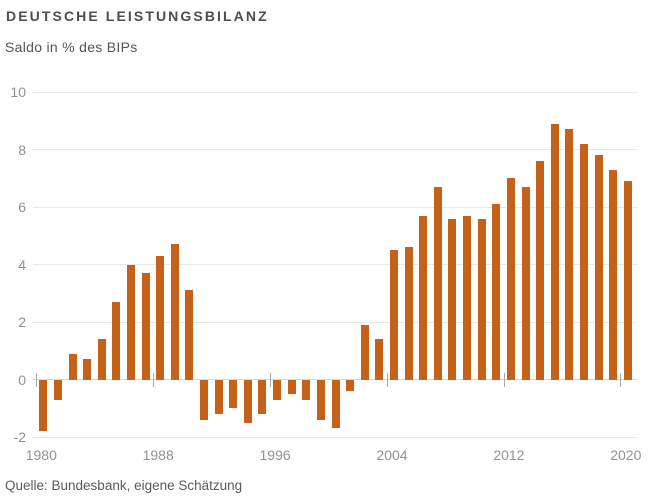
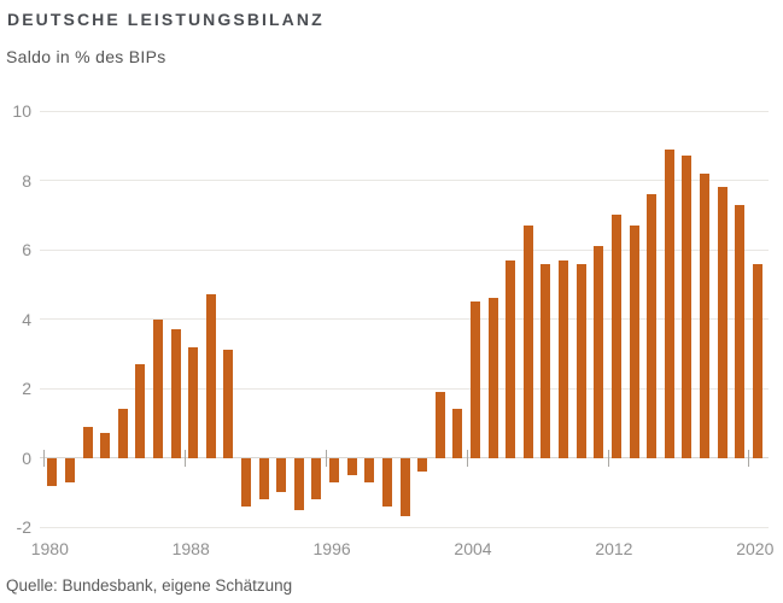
1980: -1.8 -> -0.8
1988: 4.3 -> 3.2
2020: 6.9 -> 5.6
